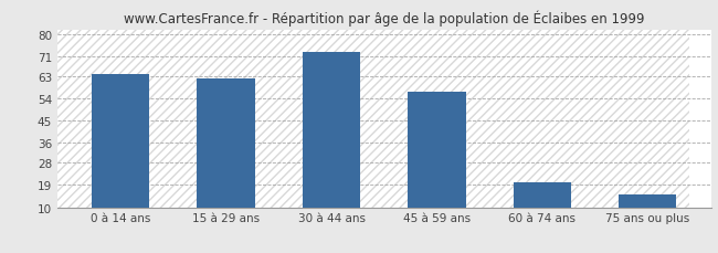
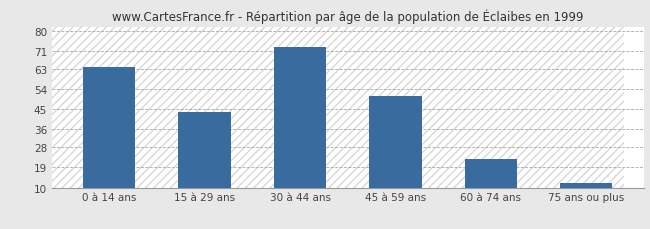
15 à 29 ans: 62 -> 44
45 à 59 ans: 57 -> 51
60 à 74 ans: 20 -> 23
75 ans ou plus: 15 -> 12
